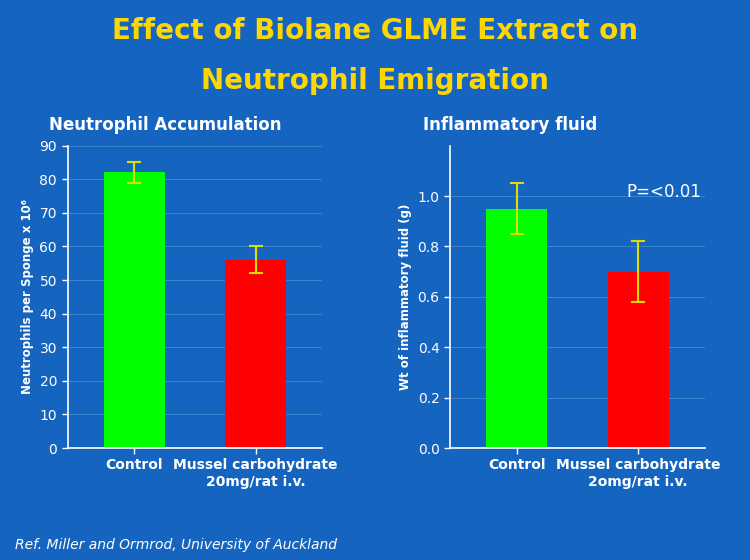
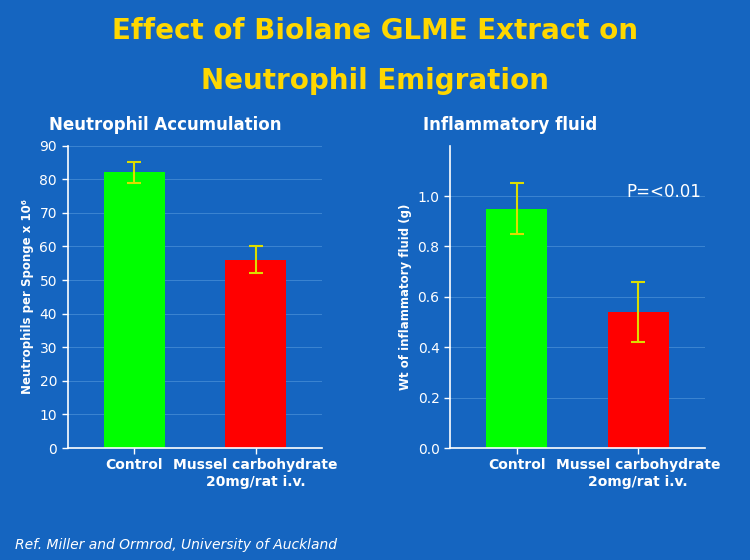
Mussel carbohydrate 2omg/rat i.v.: 0.70 -> 0.54
